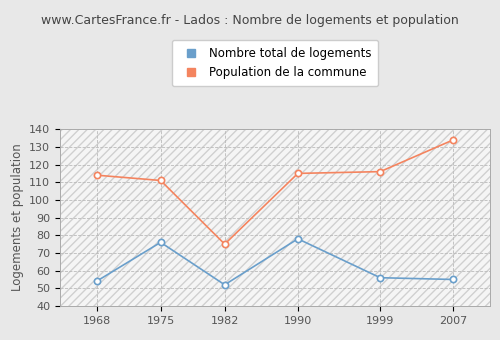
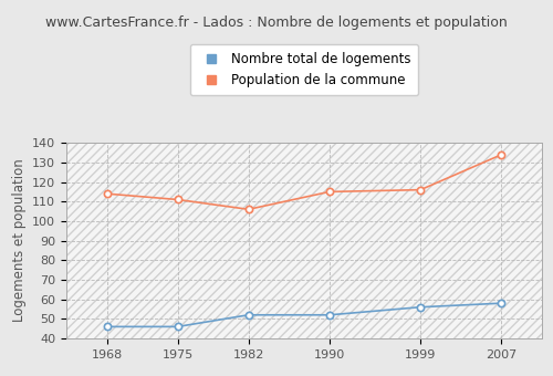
Nombre total de logements/1968: 54 -> 46
Nombre total de logements/1975: 76 -> 46
Population de la commune/1982: 75 -> 106
Nombre total de logements/1990: 78 -> 52
Nombre total de logements/2007: 55 -> 58
